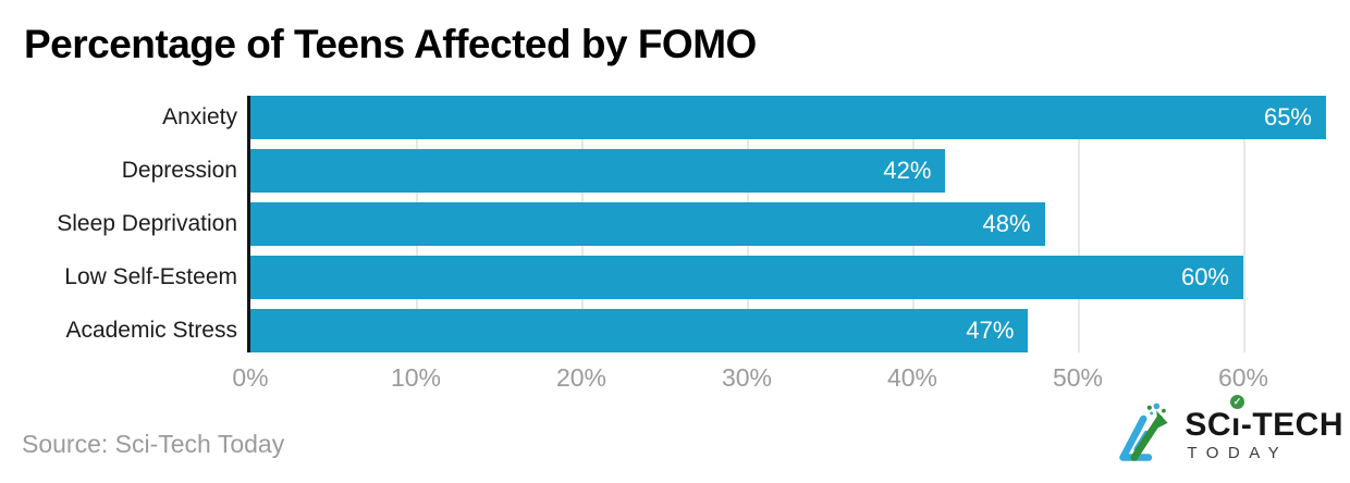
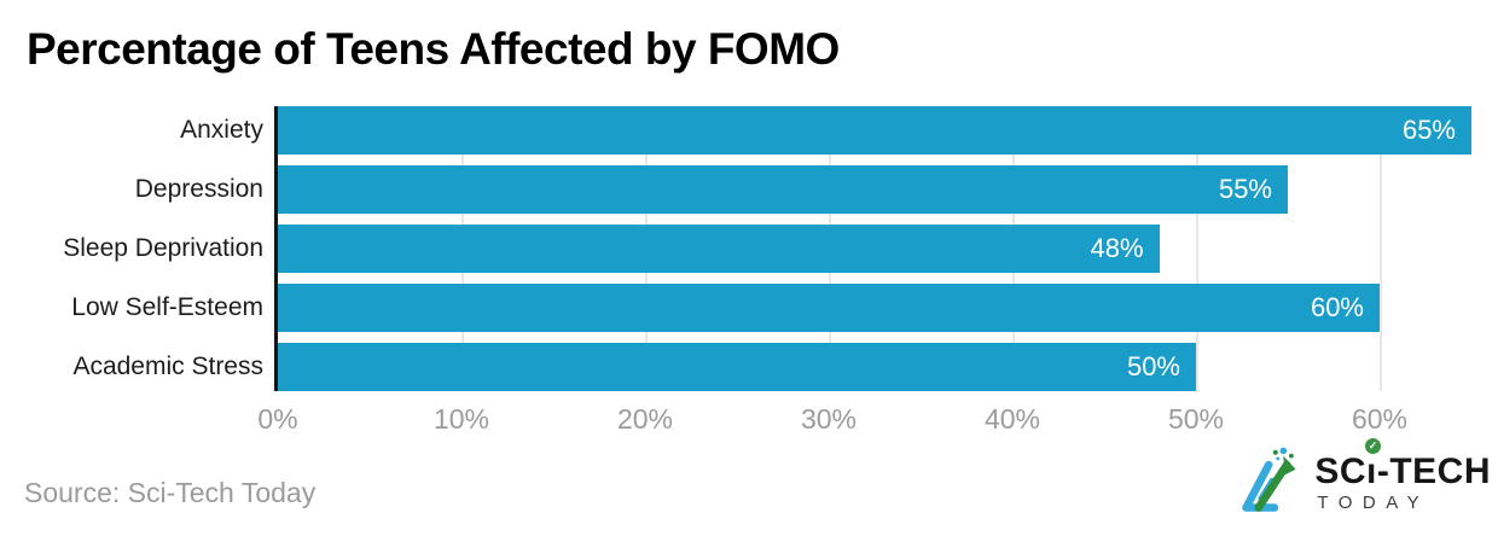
Depression: 42% -> 55%
Academic Stress: 47% -> 50%
